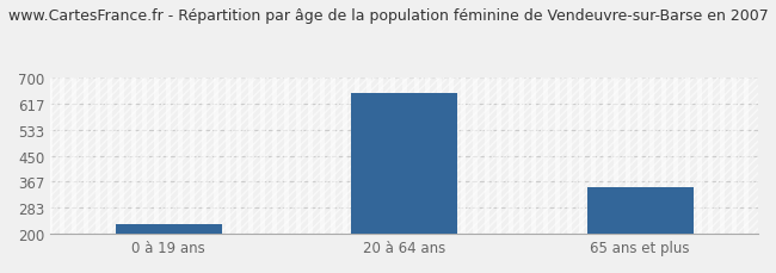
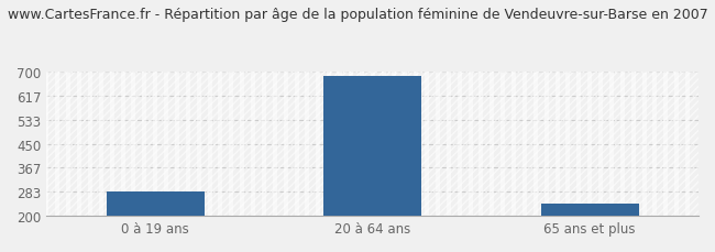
0 à 19 ans: 230 -> 283
20 à 64 ans: 650 -> 685
65 ans et plus: 350 -> 242
